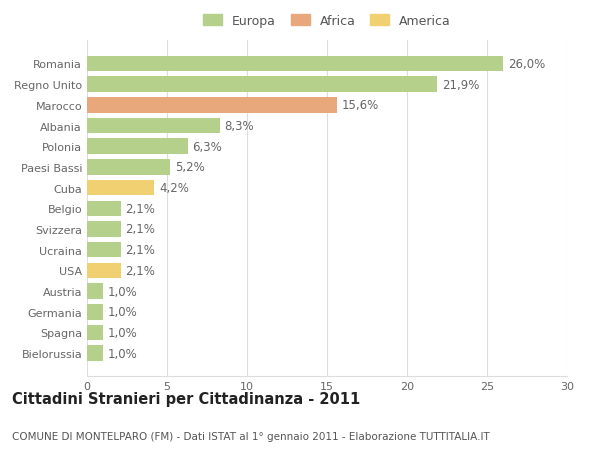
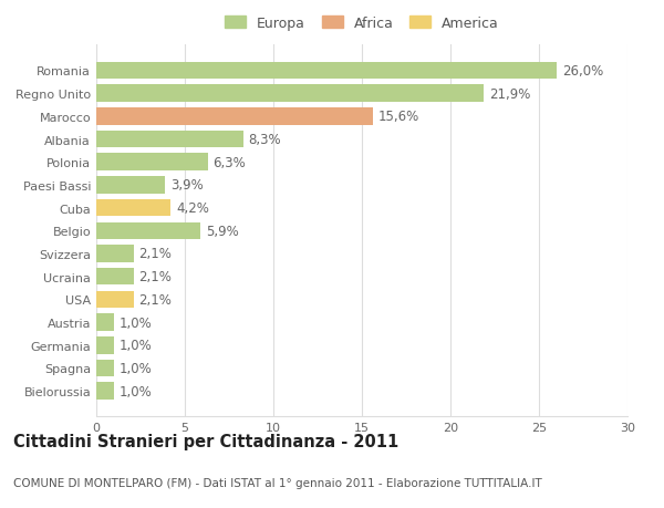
Paesi Bassi: 5,2% -> 3,9%
Belgio: 2,1% -> 5,9%
